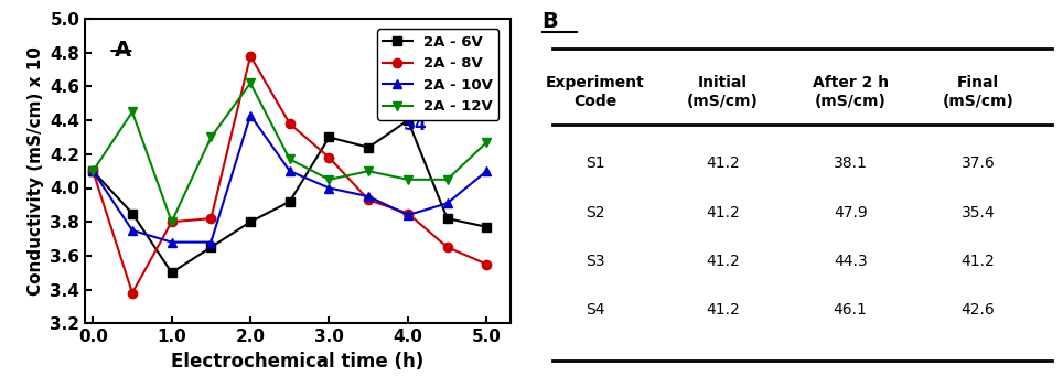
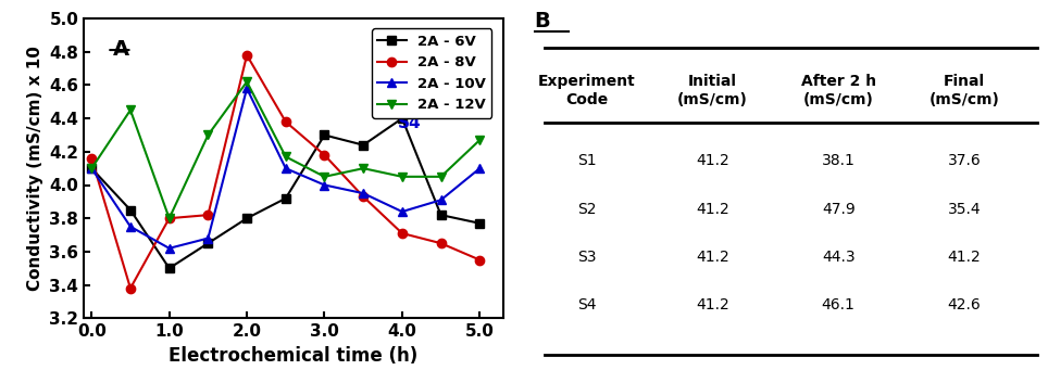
2A - 8V/0.0: 4.10 -> 4.16
2A - 10V/1.0: 3.68 -> 3.62
2A - 10V/2.0: 4.43 -> 4.58
2A - 8V/4.0: 3.85 -> 3.71
